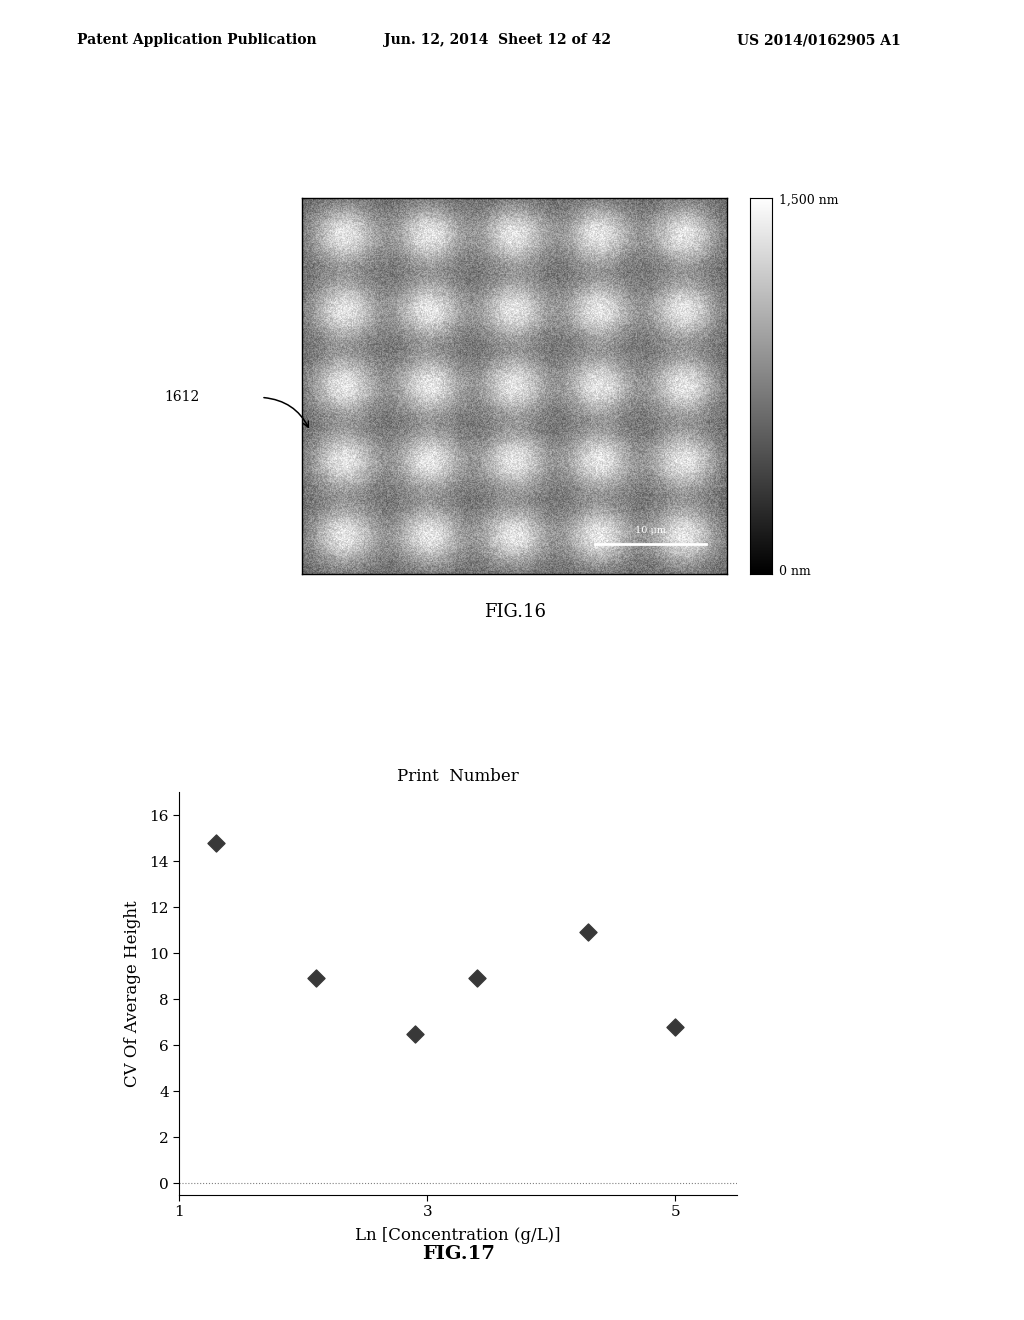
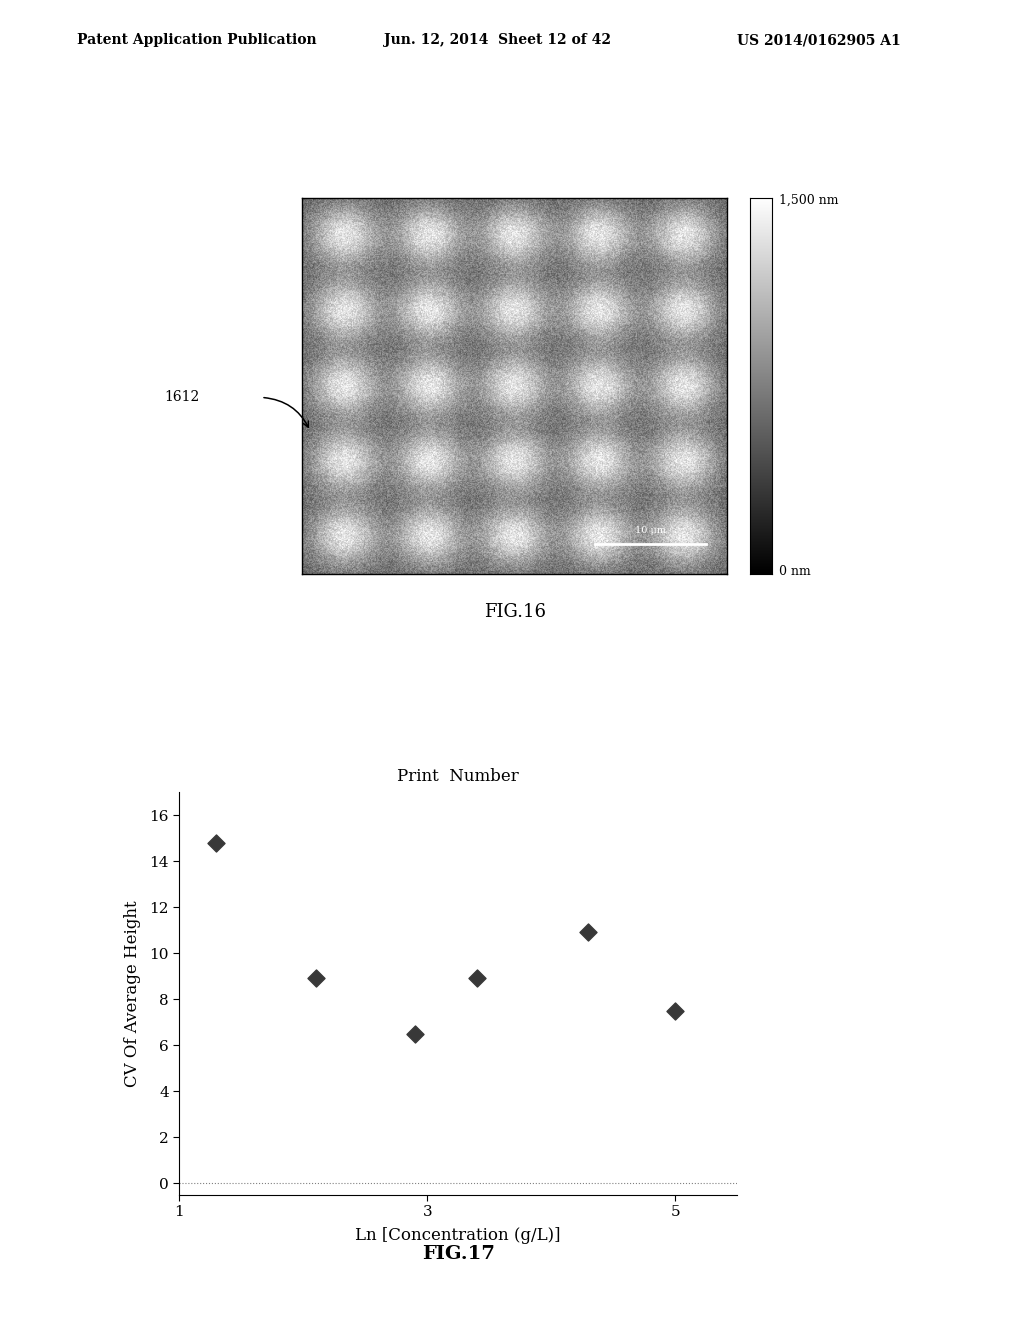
5: 6.8 -> 7.5
